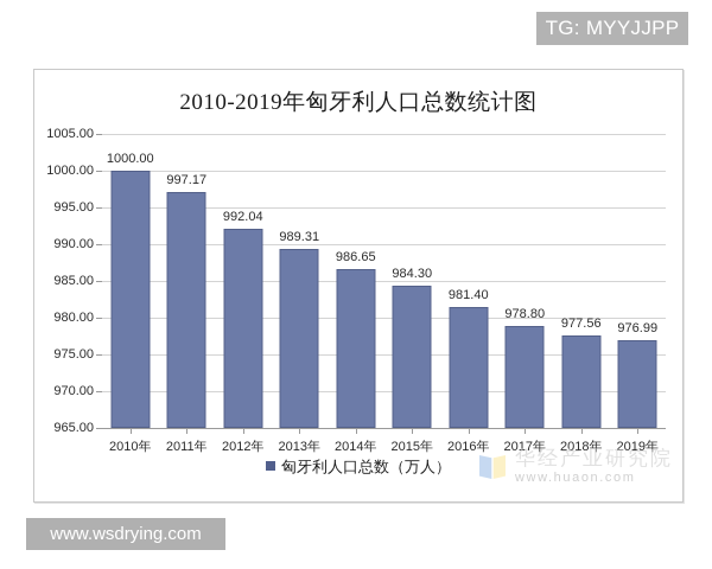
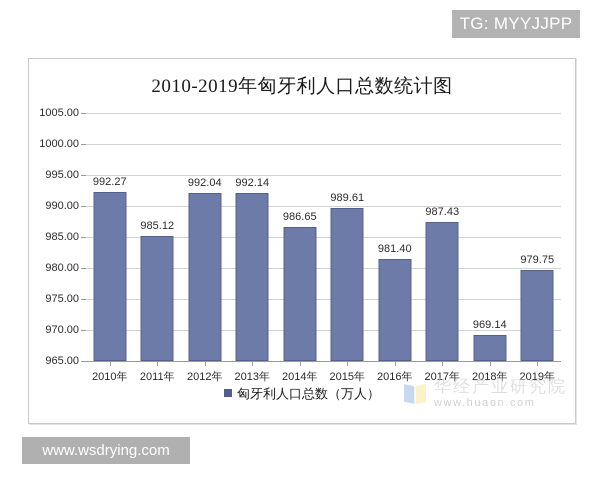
2010年: 1000.00 -> 992.27
2011年: 997.17 -> 985.12
2013年: 989.31 -> 992.14
2015年: 984.30 -> 989.61
2017年: 978.80 -> 987.43
2018年: 977.56 -> 969.14
2019年: 976.99 -> 979.75
